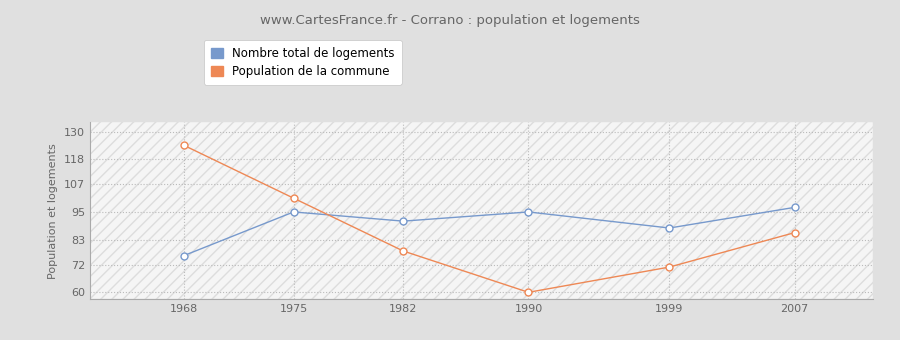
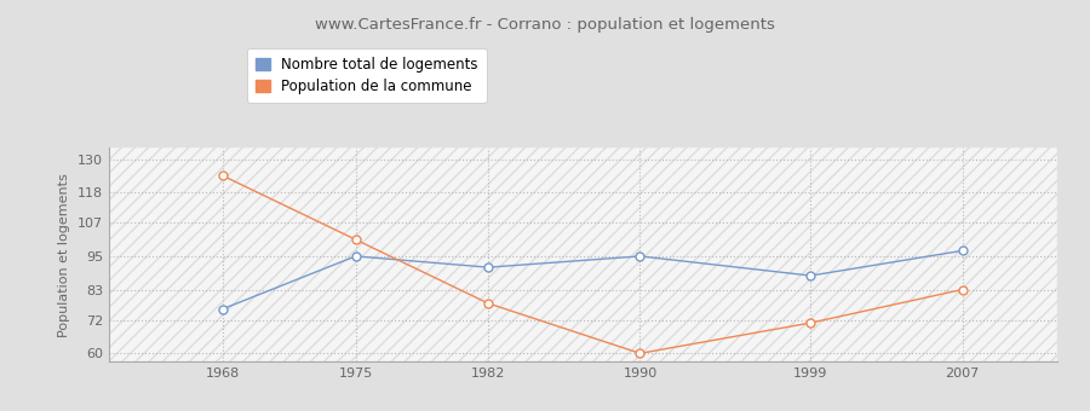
Population de la commune/2007: 86 -> 83
